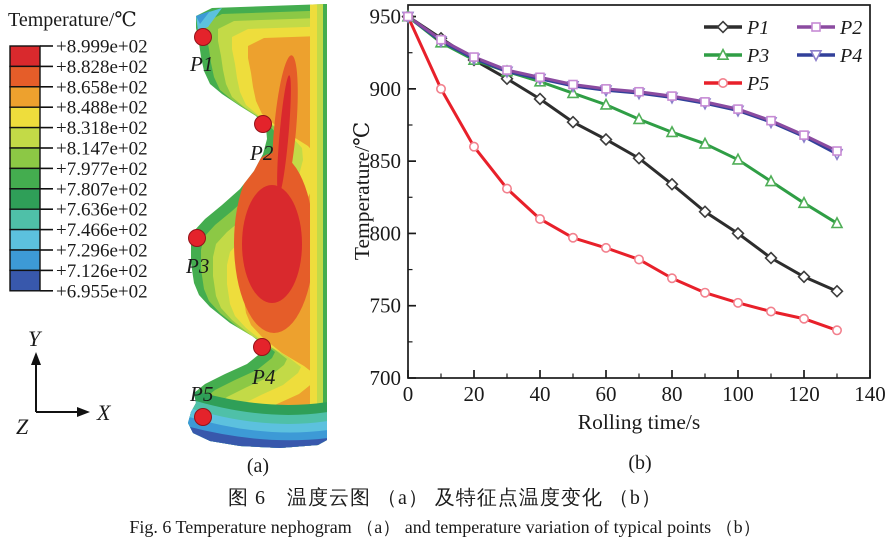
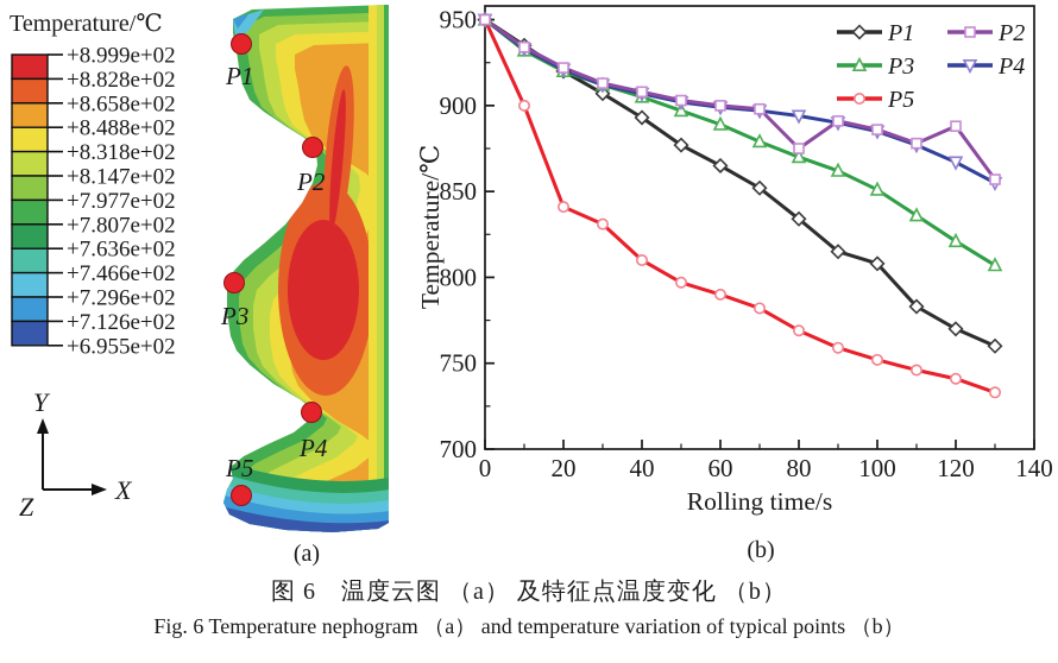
P5/20: 860 -> 841
P2/80: 895 -> 875
P1/100: 800 -> 808
P2/120: 868 -> 888
